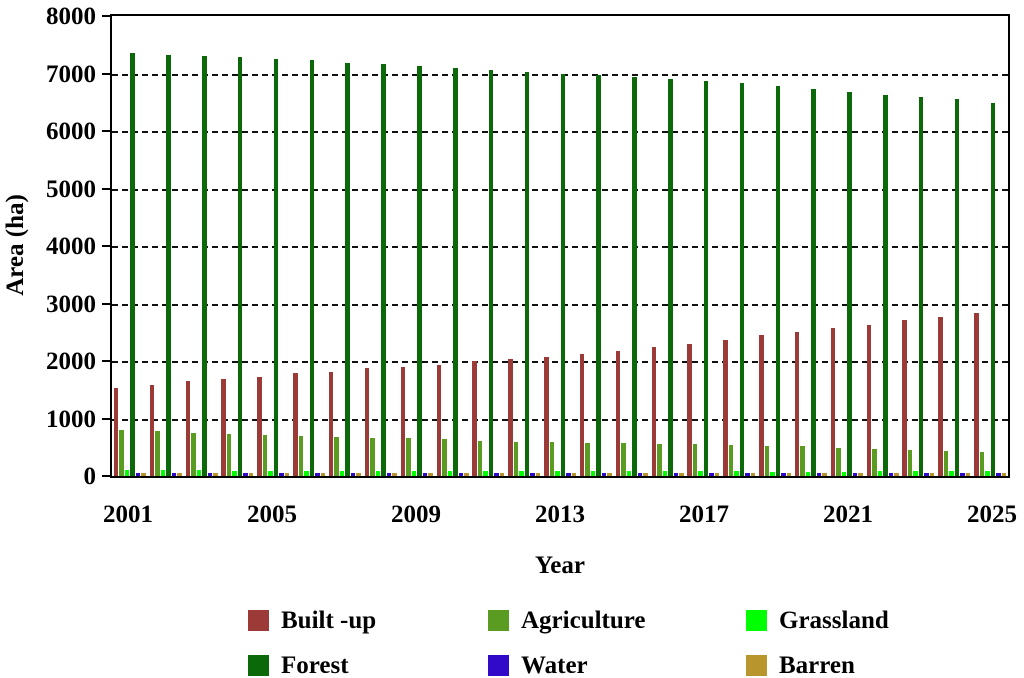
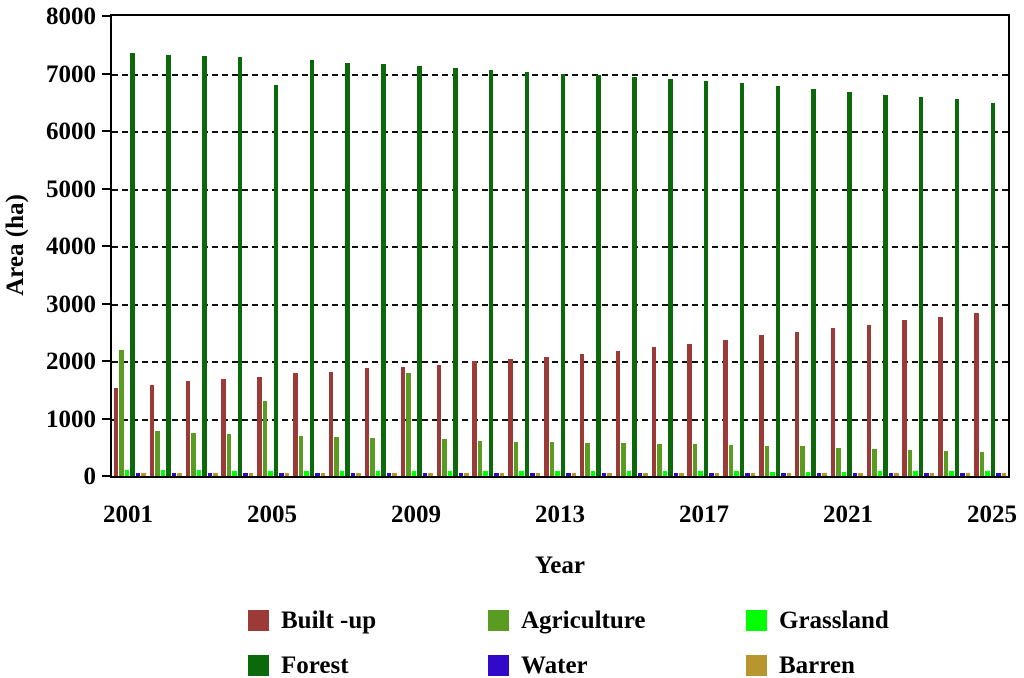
Agriculture/2001: 800 -> 2200
Agriculture/2005: 700 -> 1300
Forest/2005: 7200 -> 6800
Agriculture/2009: 700 -> 1800
